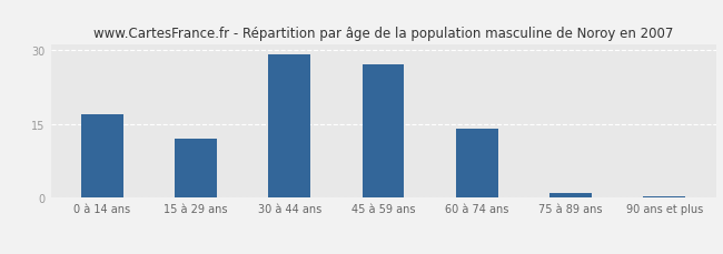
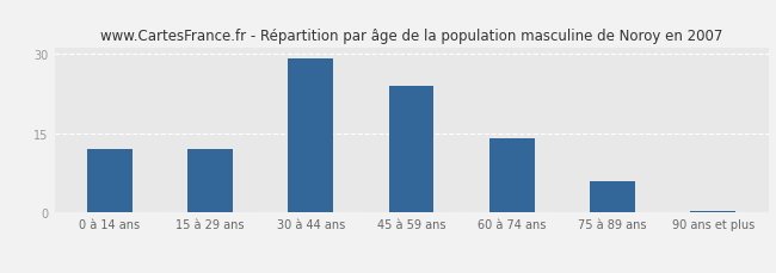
0 à 14 ans: 17.0 -> 12.0
45 à 59 ans: 27.0 -> 24.0
75 à 89 ans: 1.0 -> 6.0
